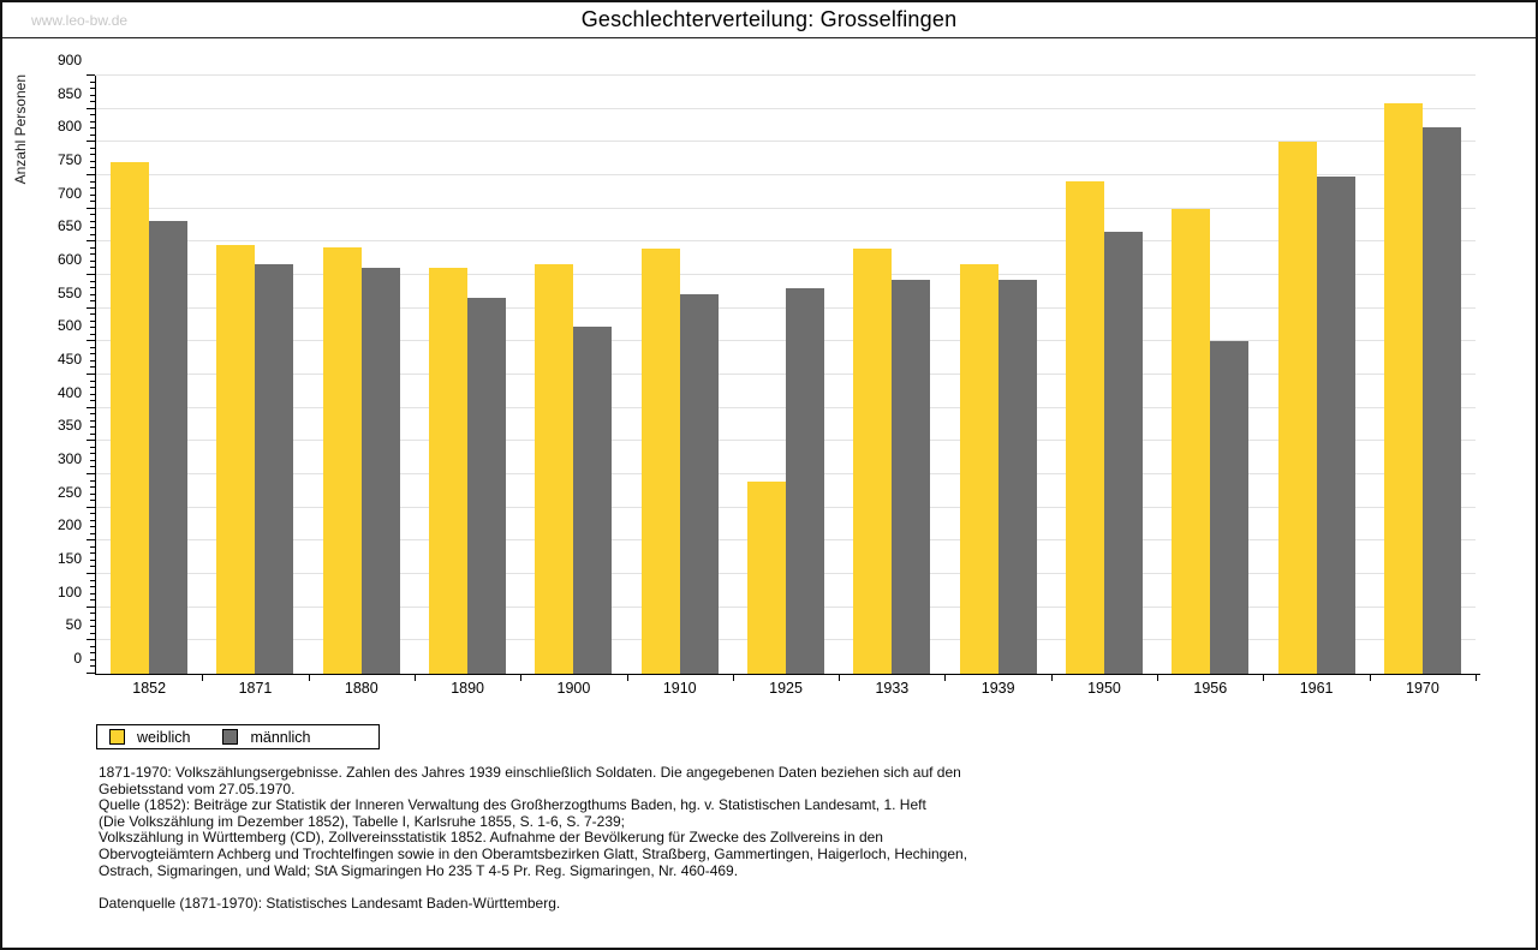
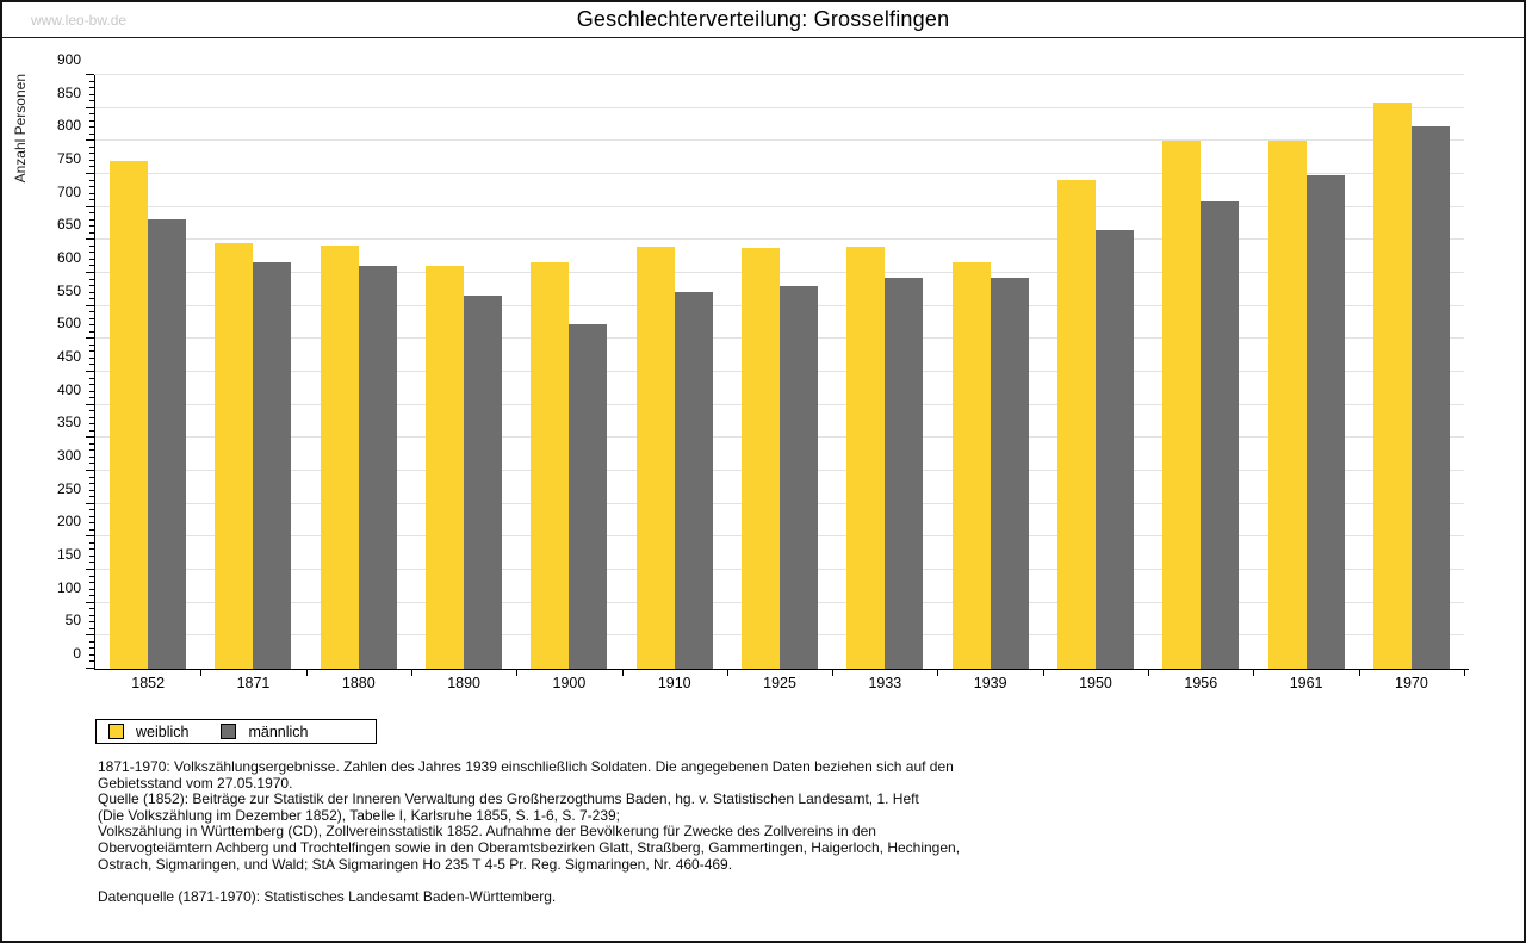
weiblich/1925: 290 -> 640
weiblich/1956: 700 -> 800
männlich/1956: 500 -> 710
